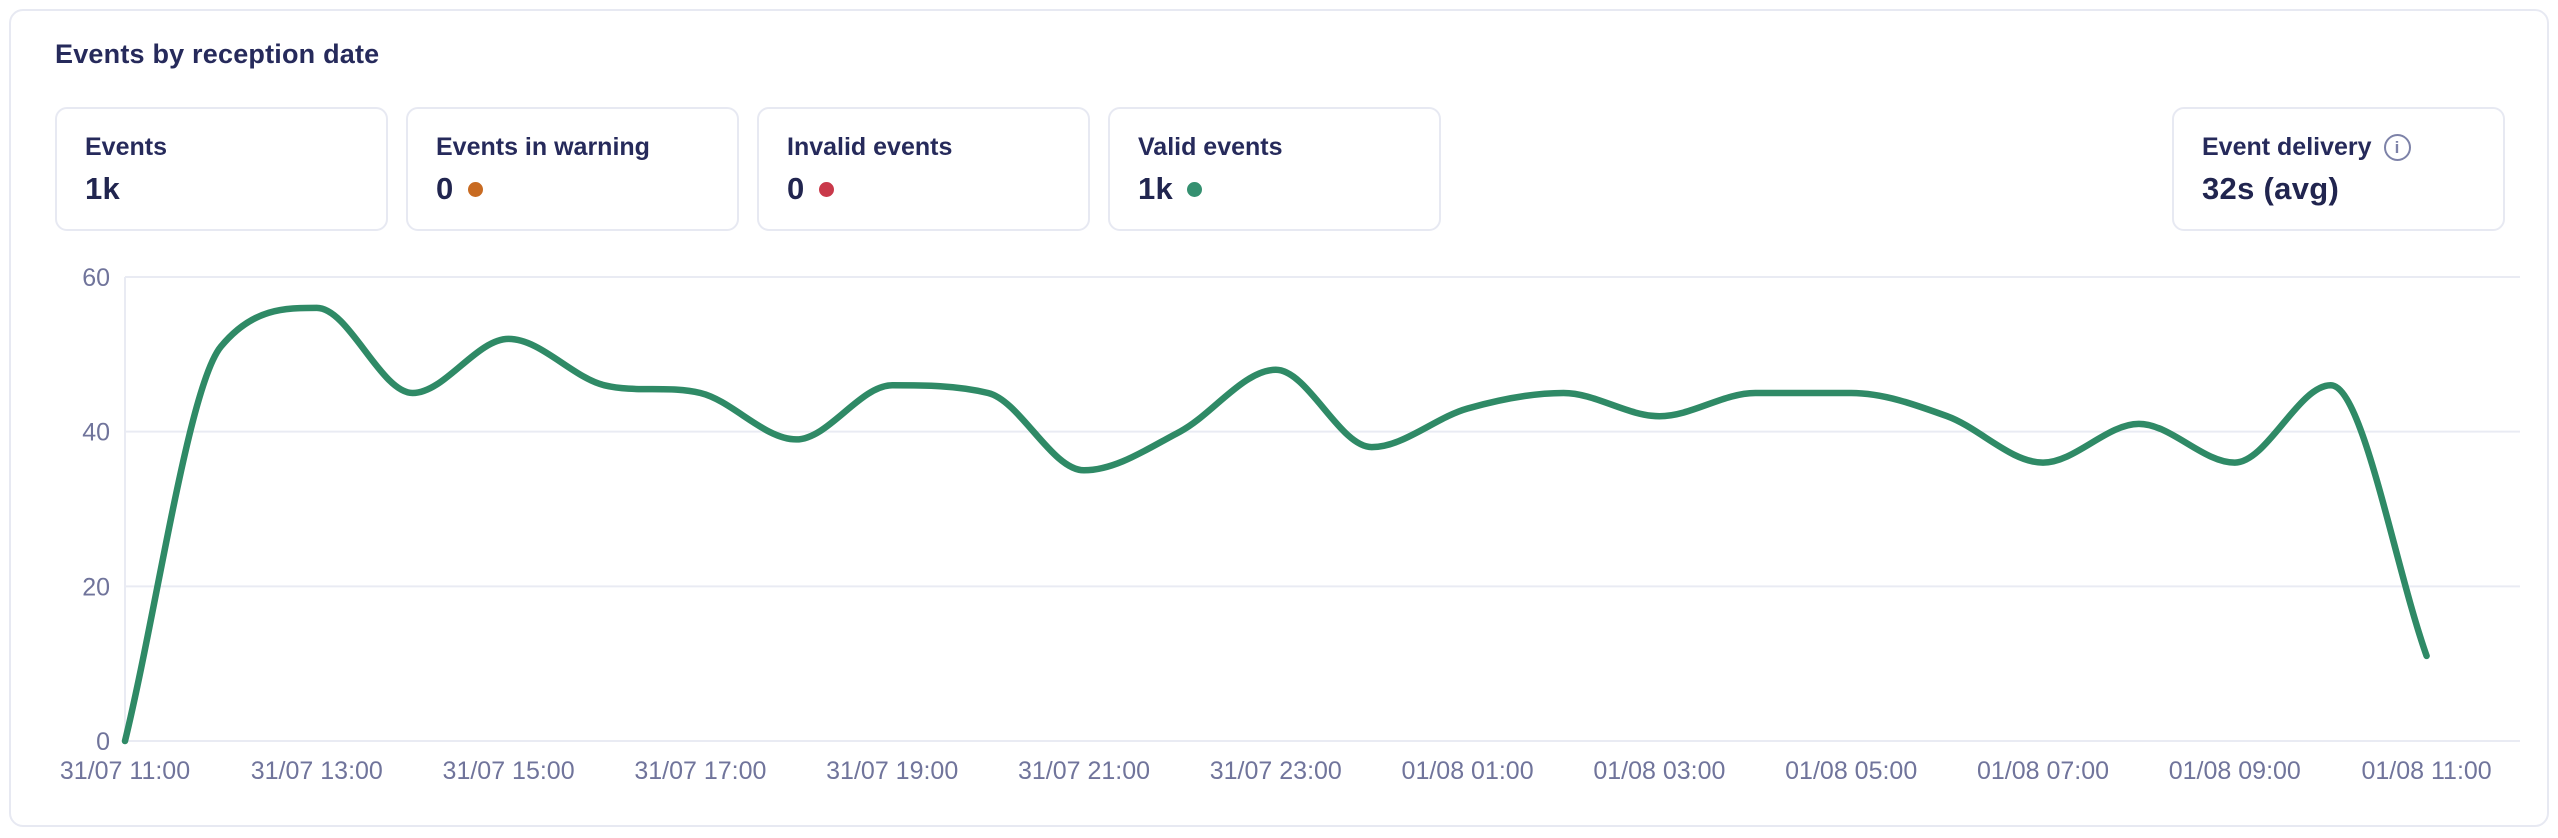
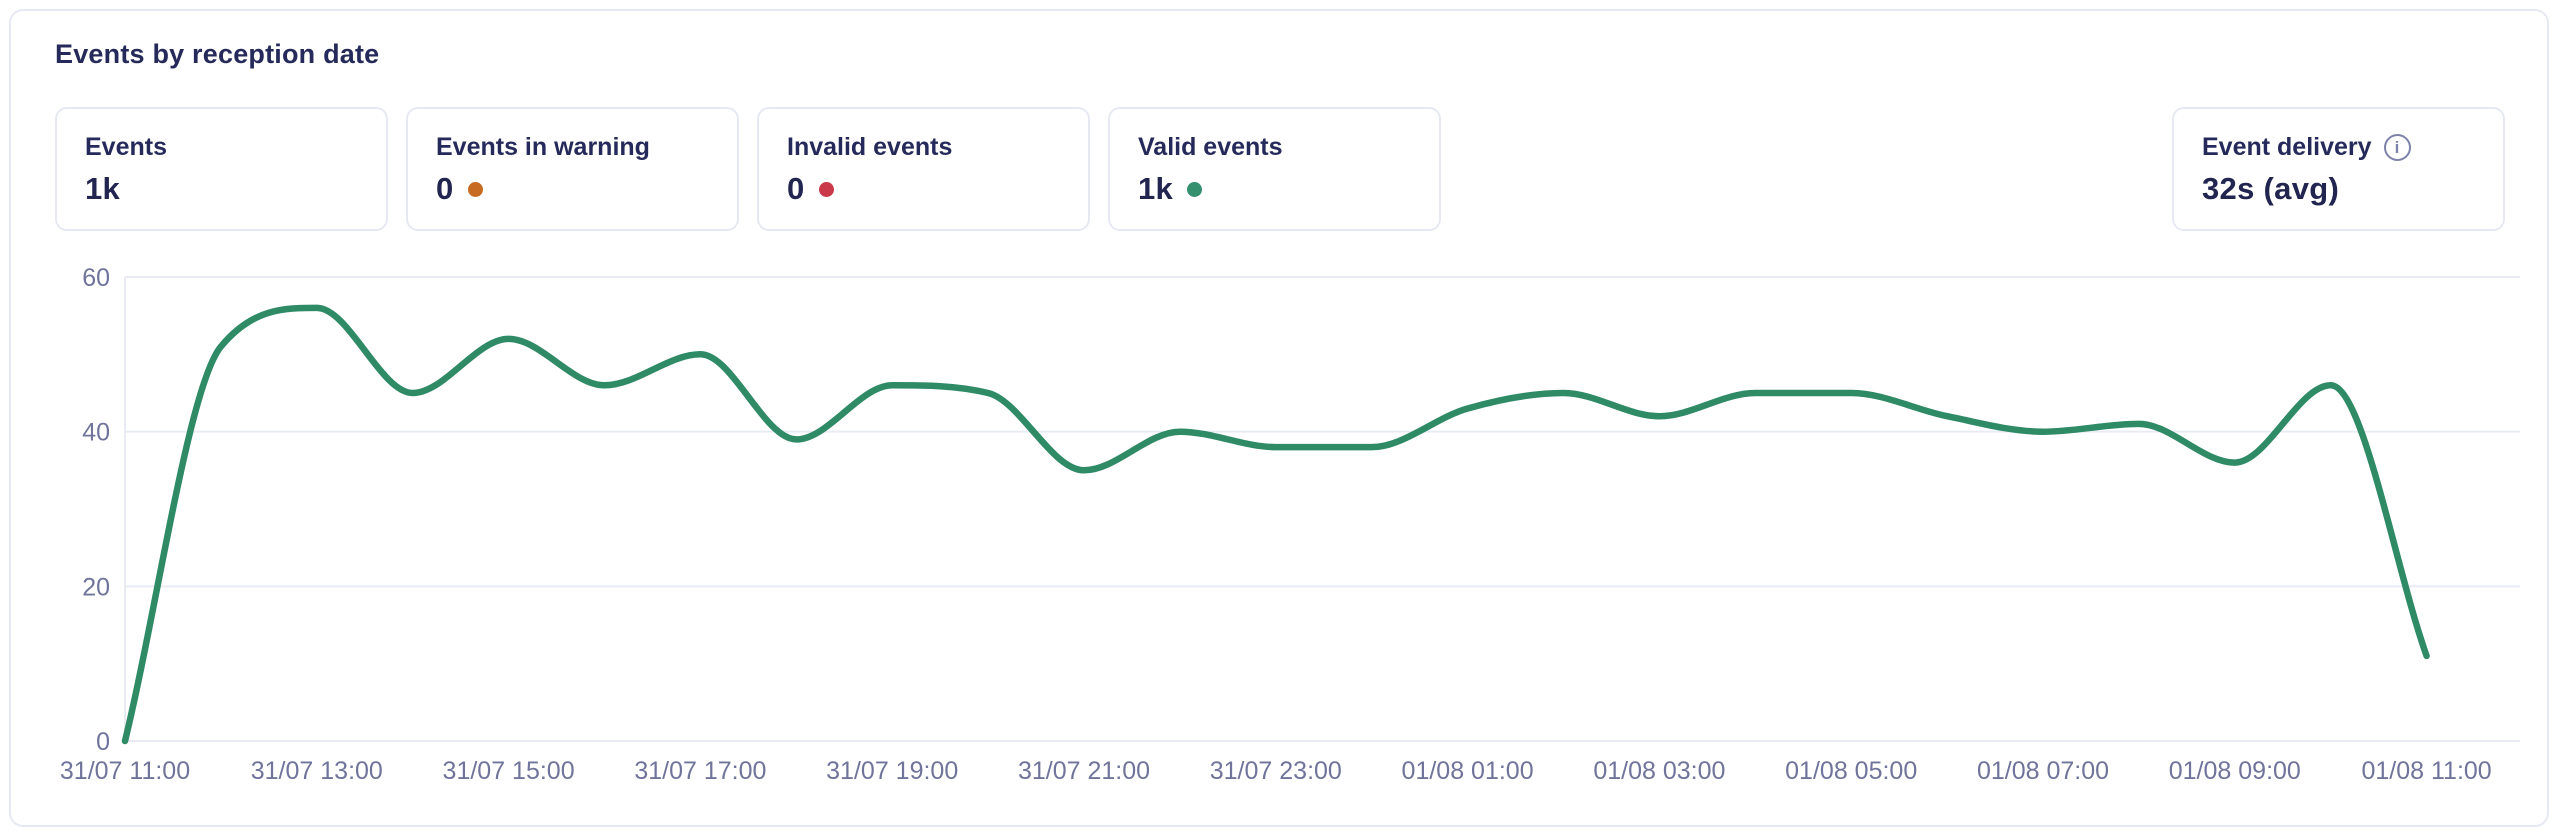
31/07 17:00: 45 -> 50
31/07 23:00: 48 -> 38
01/08 07:00: 36 -> 40
